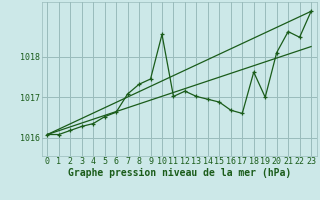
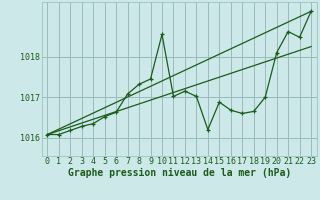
14: 1016.95 -> 1016.20
18: 1017.62 -> 1016.65
